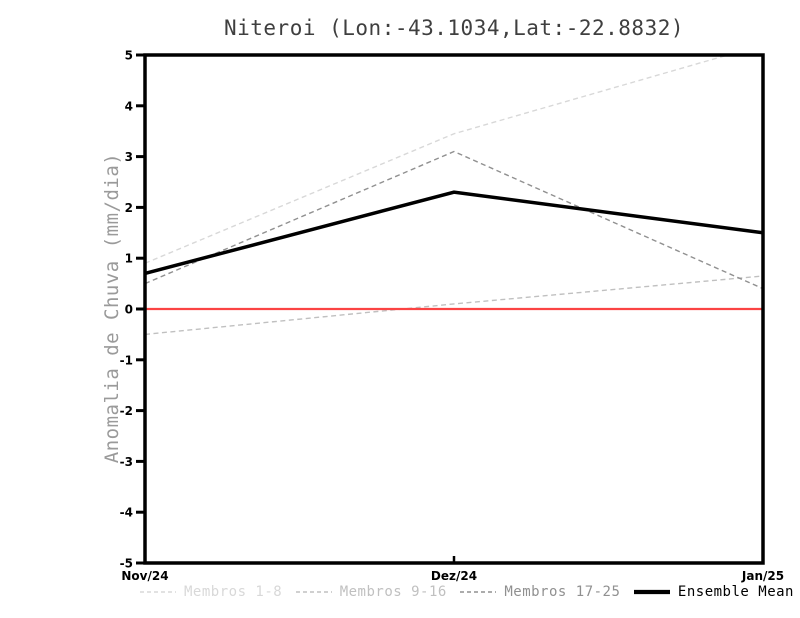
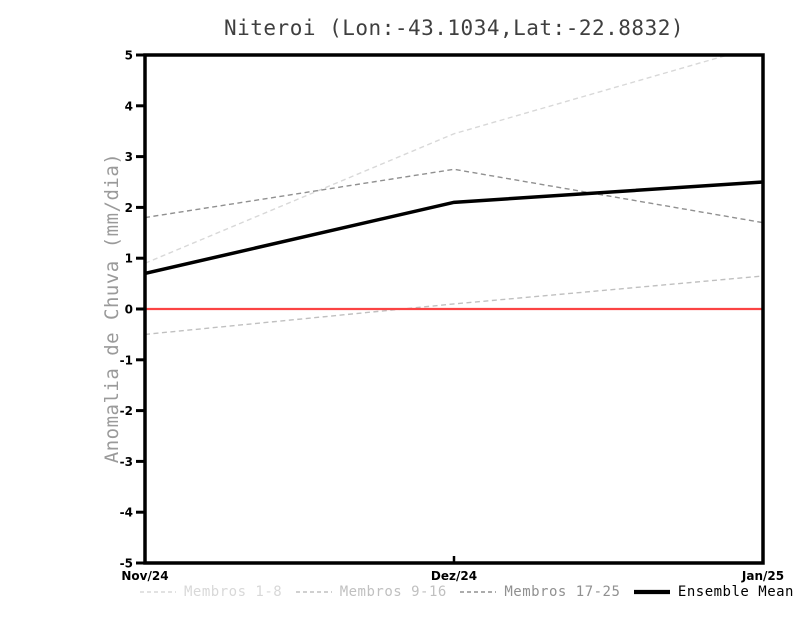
Membros 17-25/Nov/24: 0.5 -> 1.8
Membros 17-25/Dez/24: 3.1 -> 2.8
Ensemble Mean/Dez/24: 2.3 -> 2.1
Membros 17-25/Jan/25: 0.4 -> 1.7
Ensemble Mean/Jan/25: 1.5 -> 2.5
